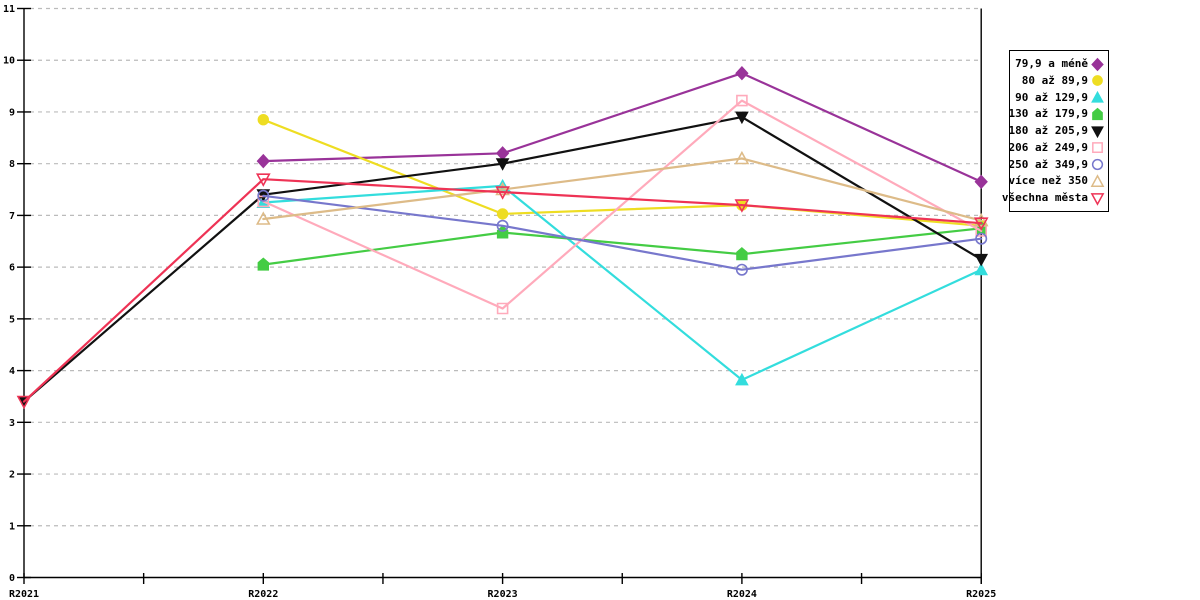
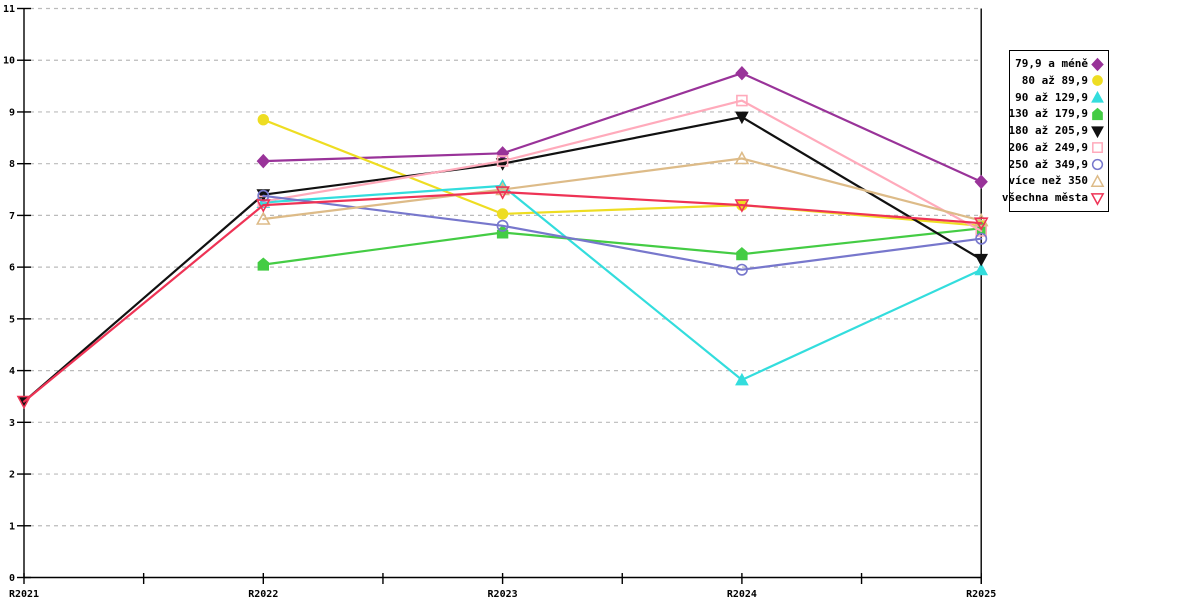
všechna města/R2022: 7.7 -> 7.2
206 až 249,9/R2023: 5.2 -> 8.1
